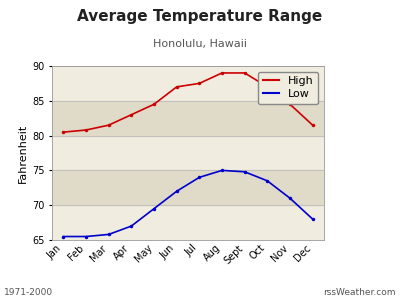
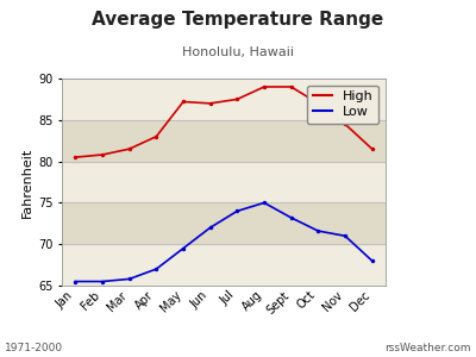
High/May: 84.5 -> 87.2
Low/Sept: 74.8 -> 73.2
Low/Oct: 73.5 -> 71.6
